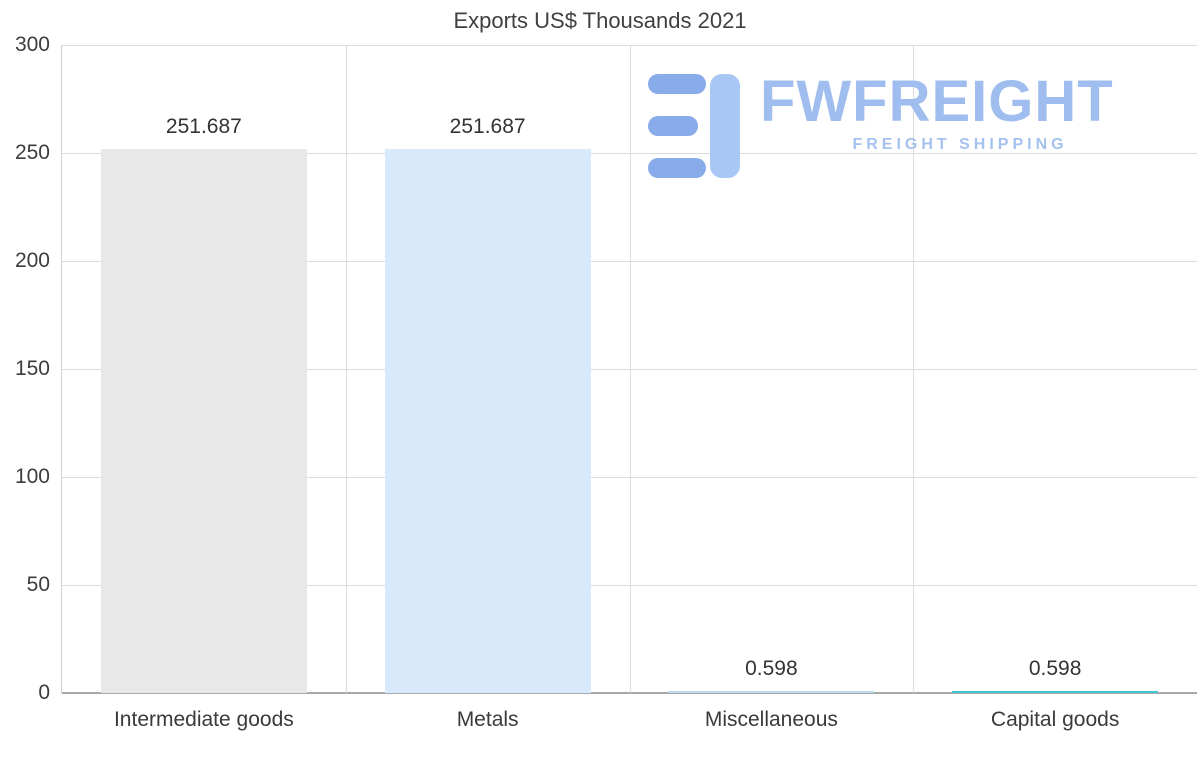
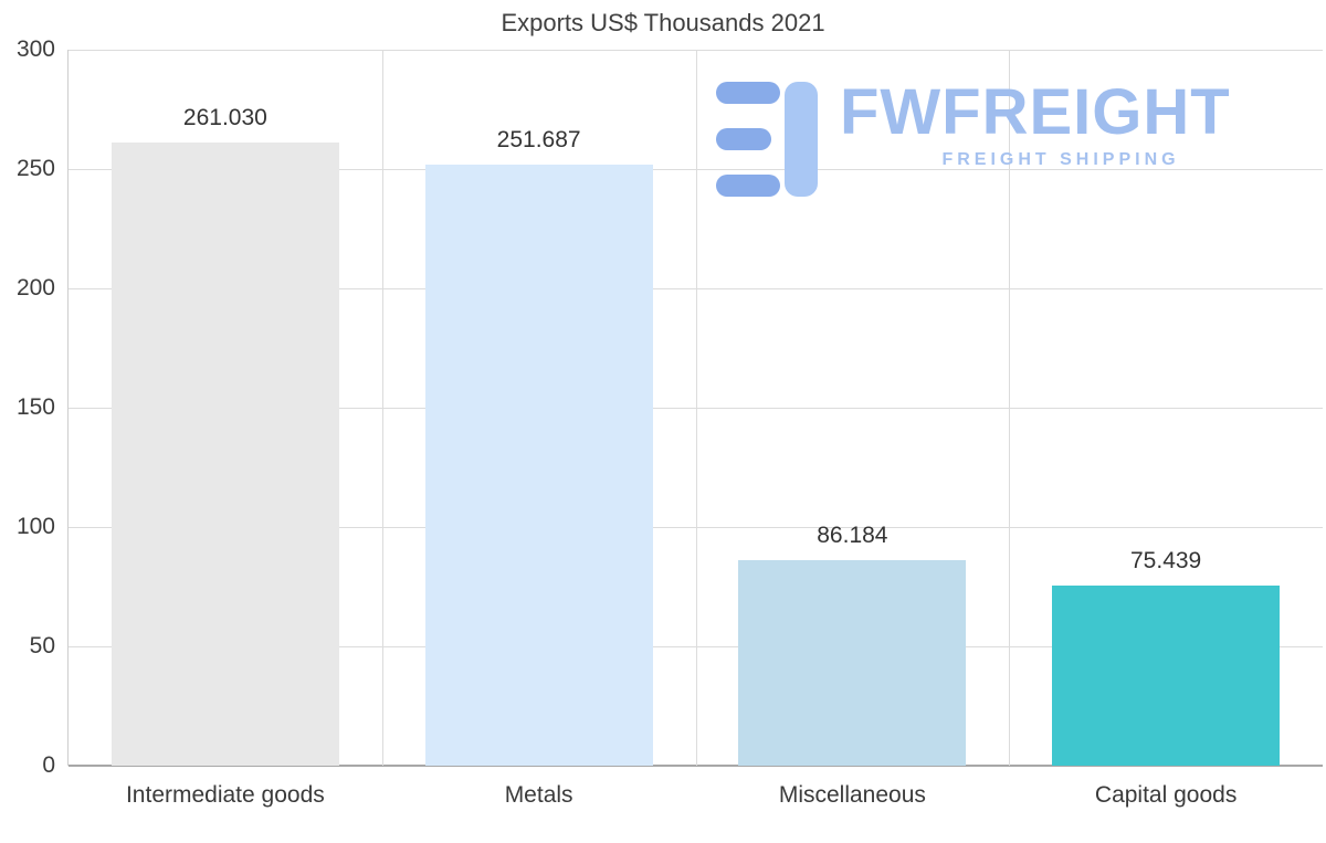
Intermediate goods: 251.687 -> 261.030
Miscellaneous: 0.598 -> 86.184
Capital goods: 0.598 -> 75.439
